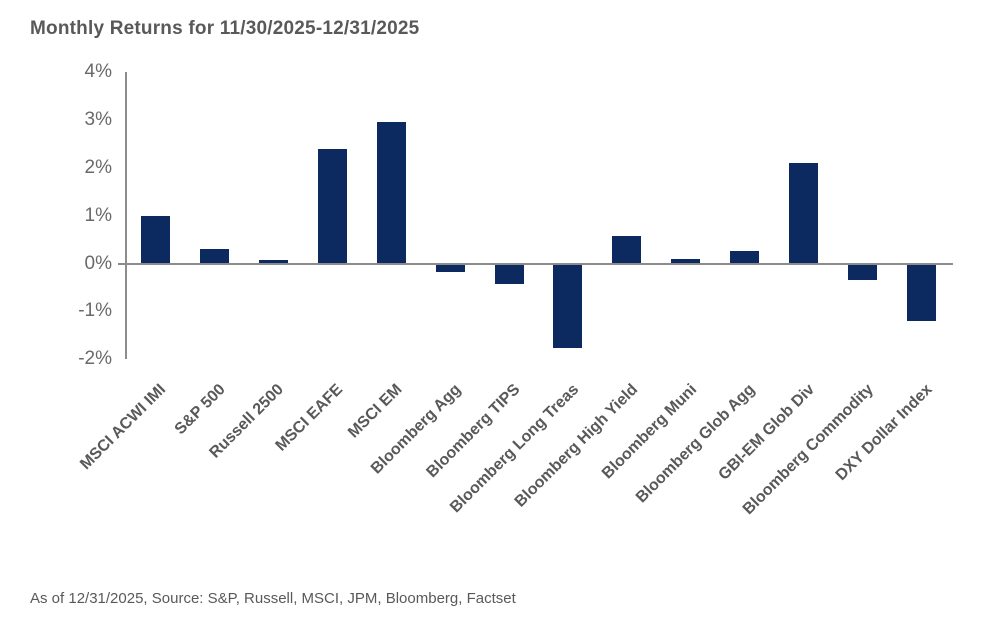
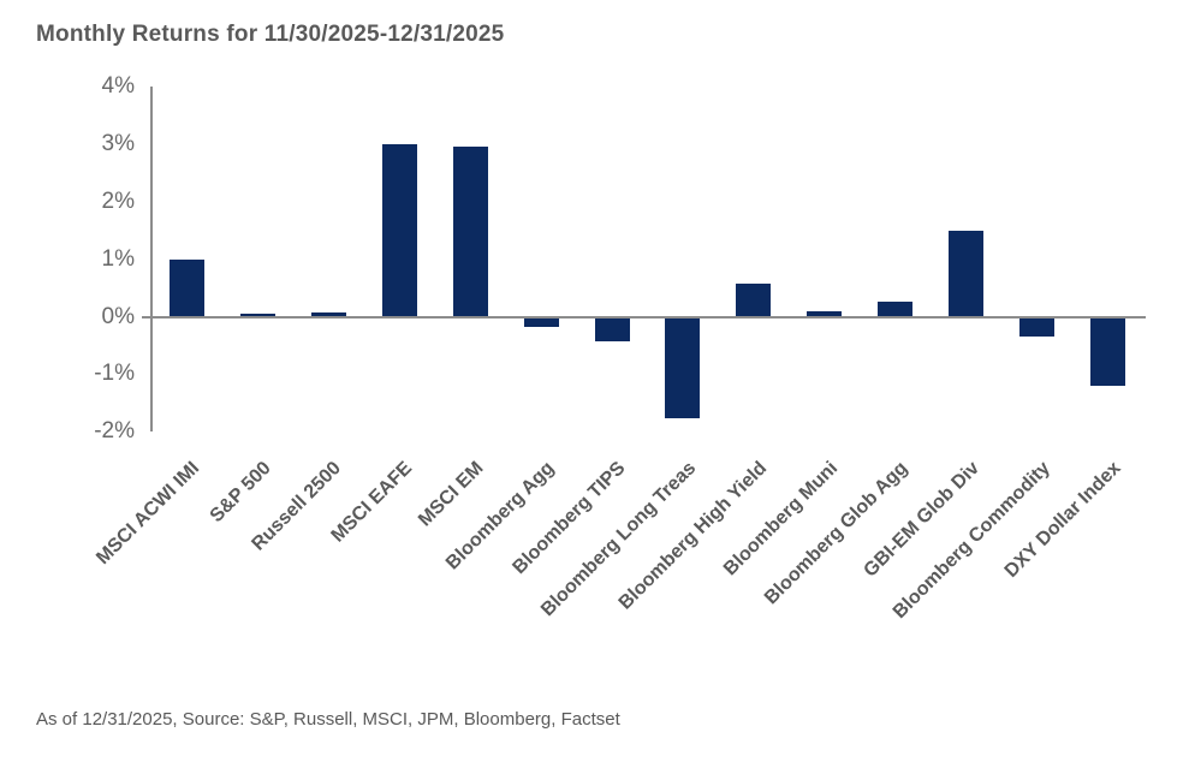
S&P 500: 0.3% -> 0.1%
MSCI EAFE: 2.4% -> 3.0%
GBI-EM Glob Div: 2.1% -> 1.5%
